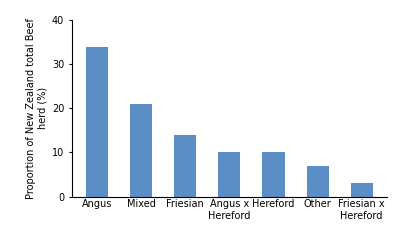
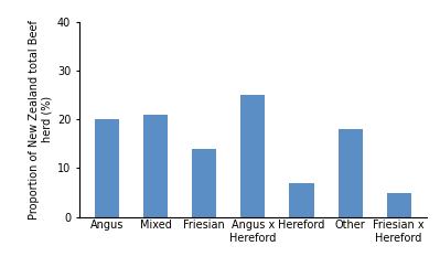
Angus: 34 -> 20
Angus x Hereford: 10 -> 25
Hereford: 10 -> 7
Other: 7 -> 18
Friesian x Hereford: 3 -> 5
